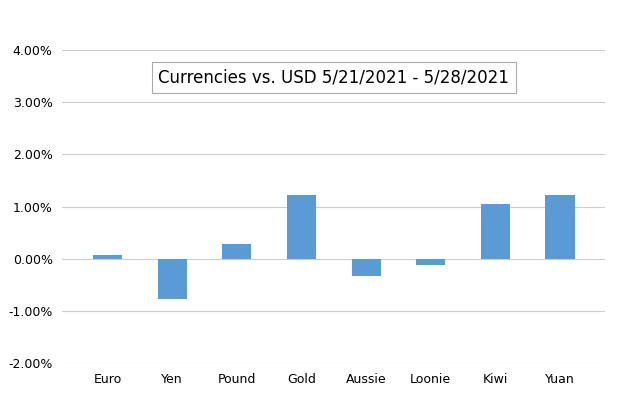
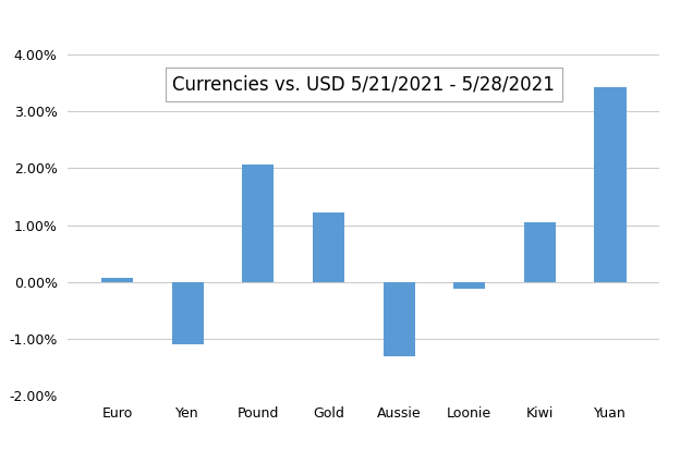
Yen: -0.76% -> -1.10%
Pound: 0.28% -> 2.06%
Aussie: -0.33% -> -1.30%
Yuan: 1.22% -> 3.42%
